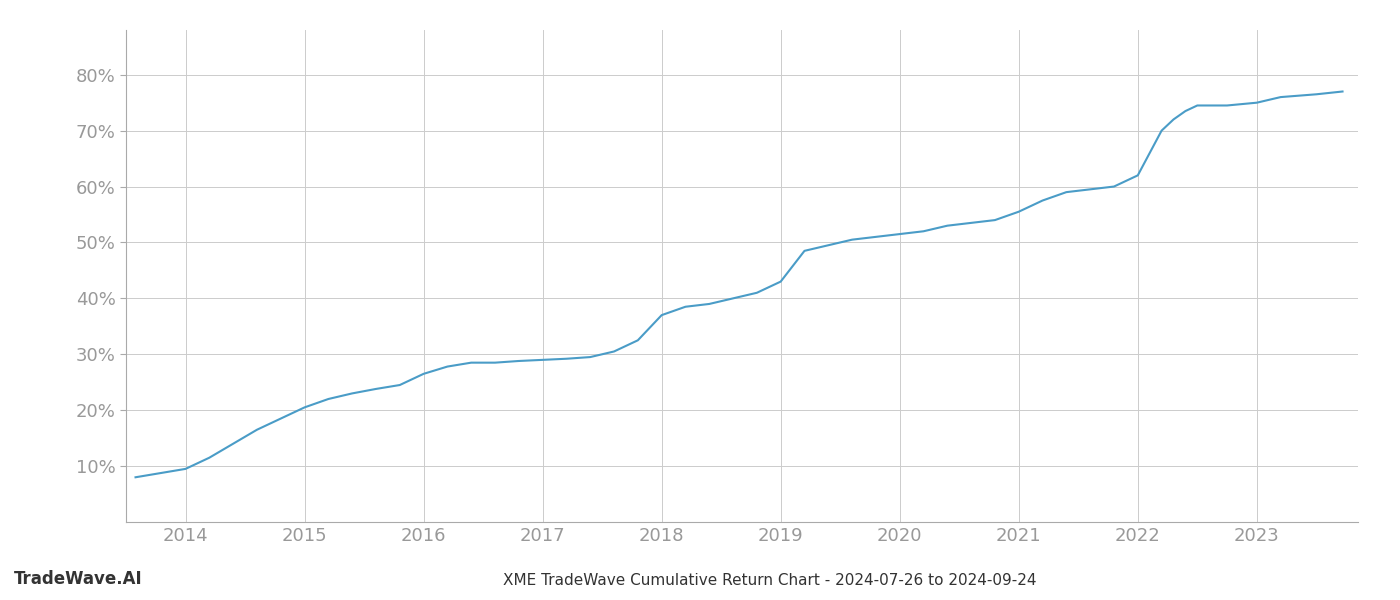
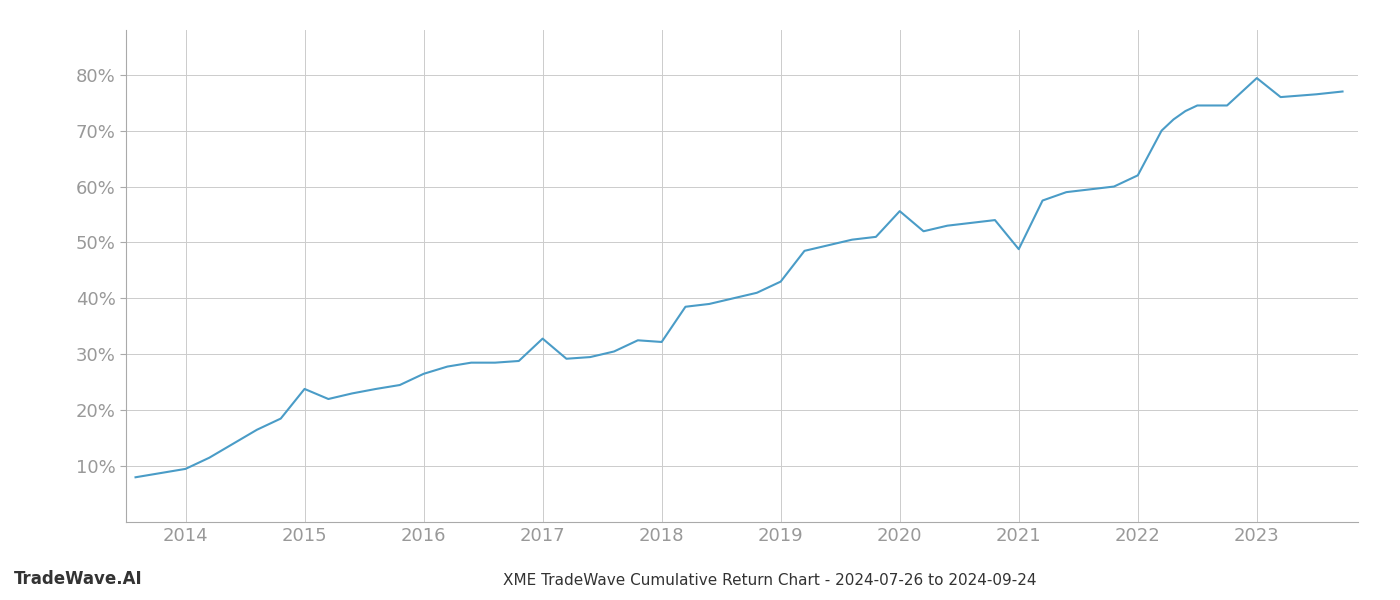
2015: 20.5% -> 23.8%
2017: 29.0% -> 32.8%
2018: 37.0% -> 32.2%
2020: 51.5% -> 55.6%
2021: 55.5% -> 48.8%
2023: 75.0% -> 79.4%
